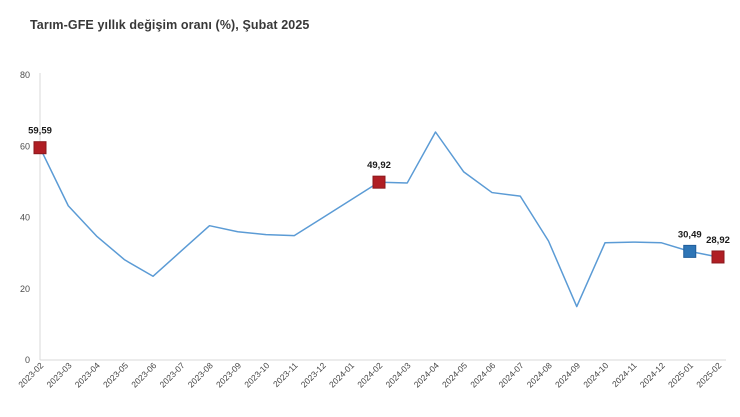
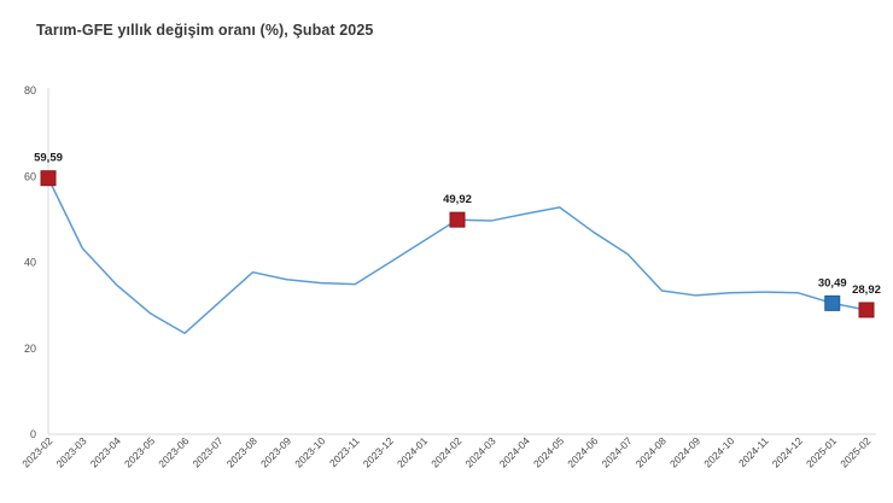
2024-04: 64 -> 51
2024-07: 46 -> 42
2024-09: 15 -> 32
